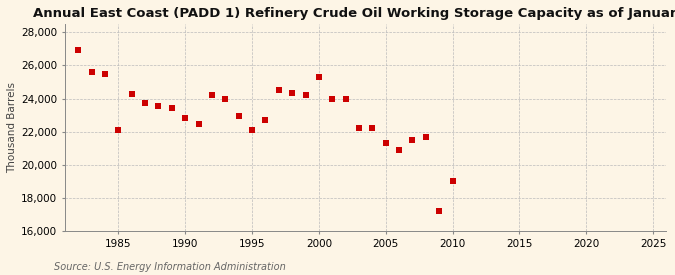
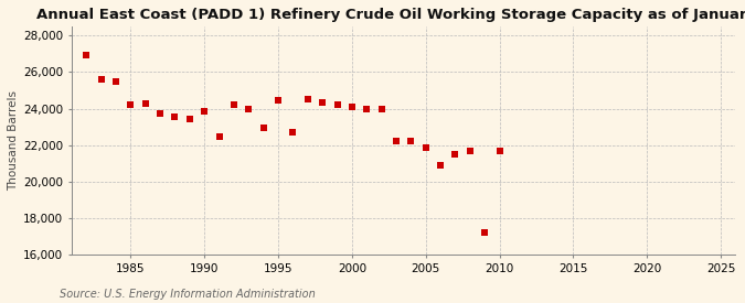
1985: 22,100 -> 24,200
1990: 22,800 -> 23,800
1995: 22,100 -> 24,400
2000: 25,300 -> 24,100
2005: 21,300 -> 21,800
2010: 19,000 -> 21,700
